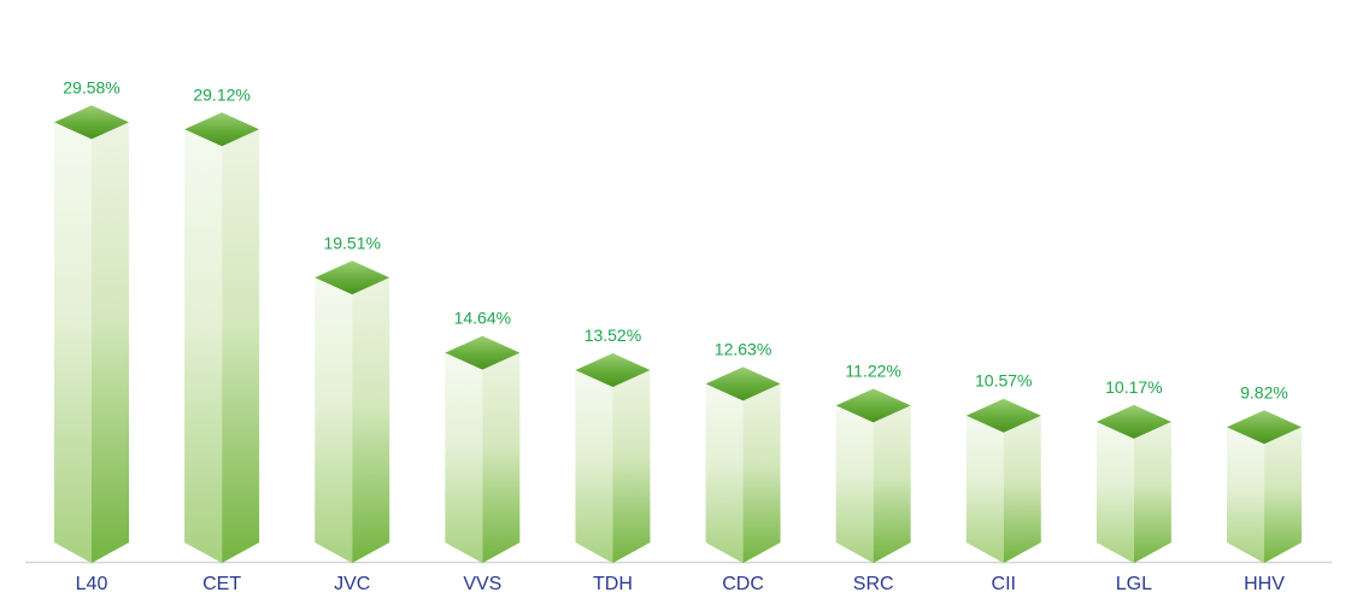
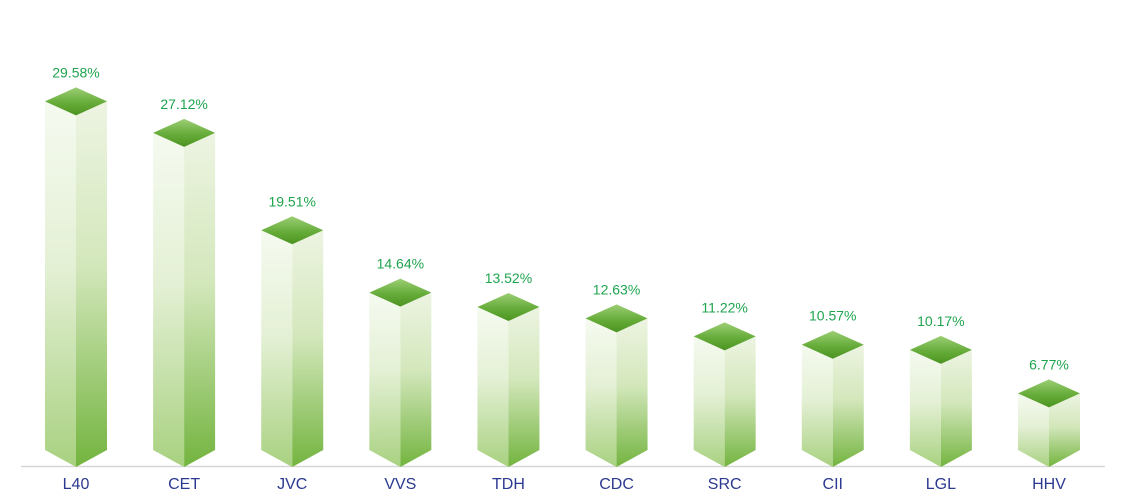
CET: 29.12% -> 27.12%
HHV: 9.82% -> 6.77%
